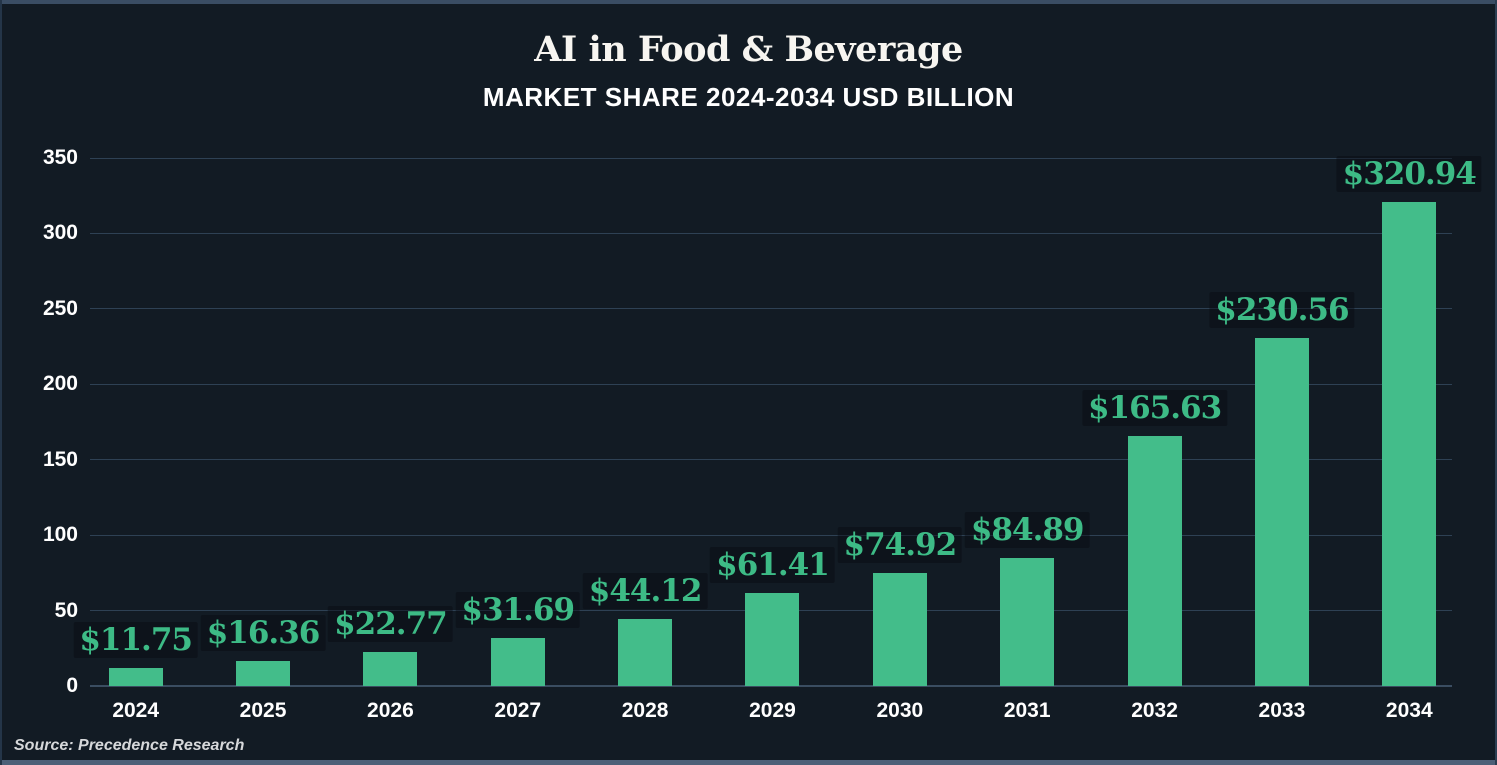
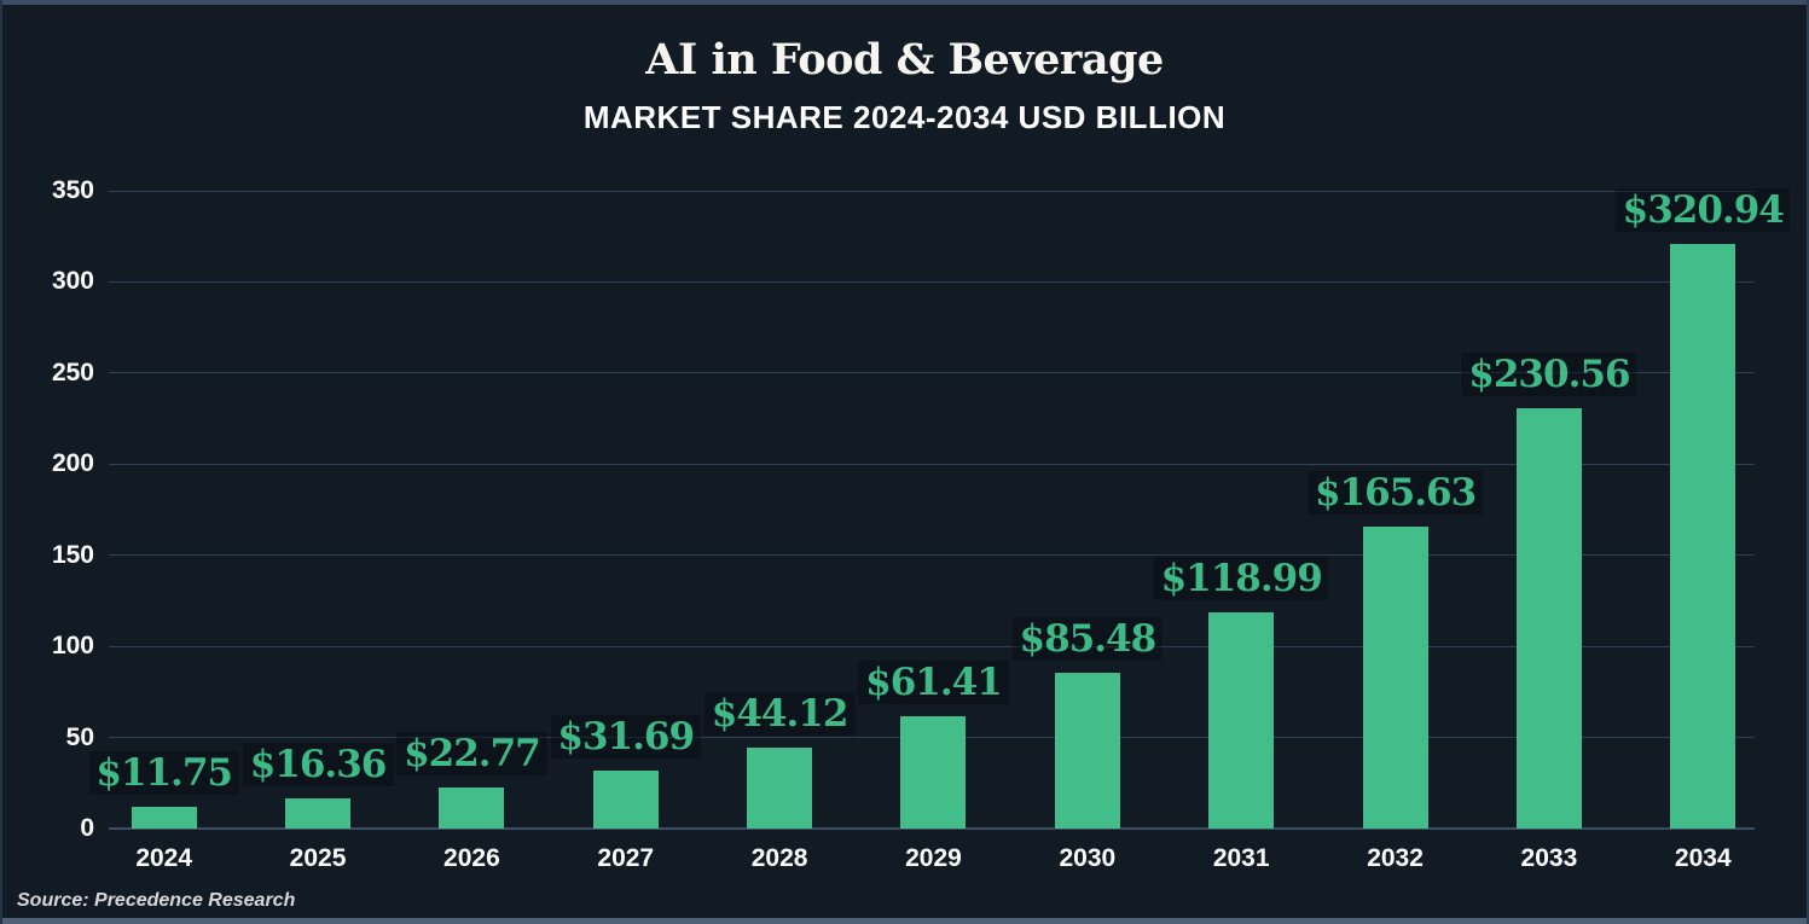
2030: $74.92 -> $85.48
2031: $84.89 -> $118.99
